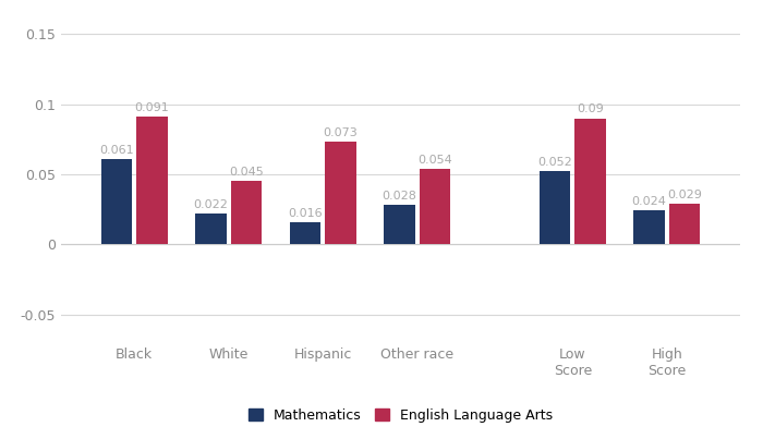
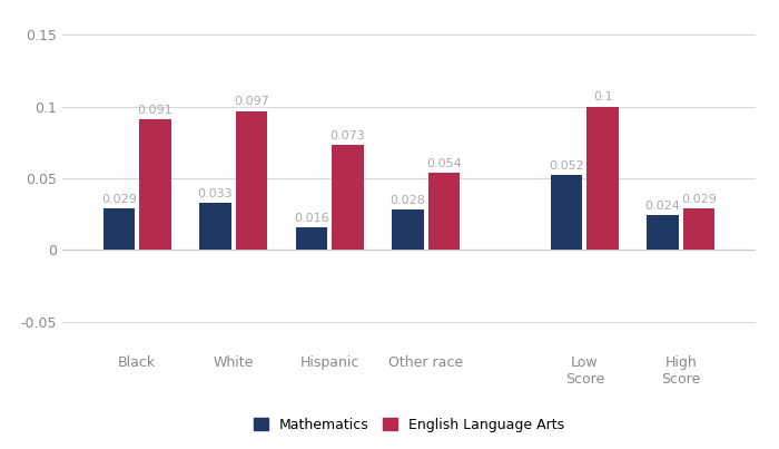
Mathematics/Black: 0.061 -> 0.029
Mathematics/White: 0.022 -> 0.033
English Language Arts/White: 0.045 -> 0.097
English Language Arts/Low Score: 0.09 -> 0.1
